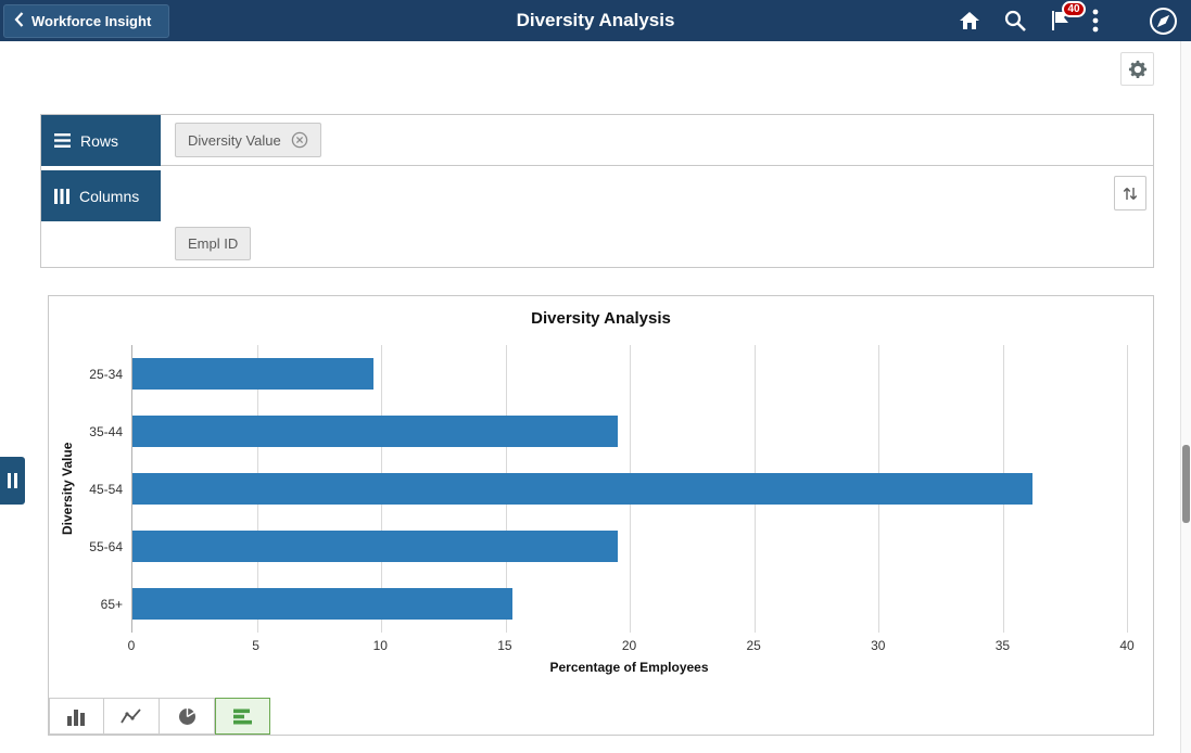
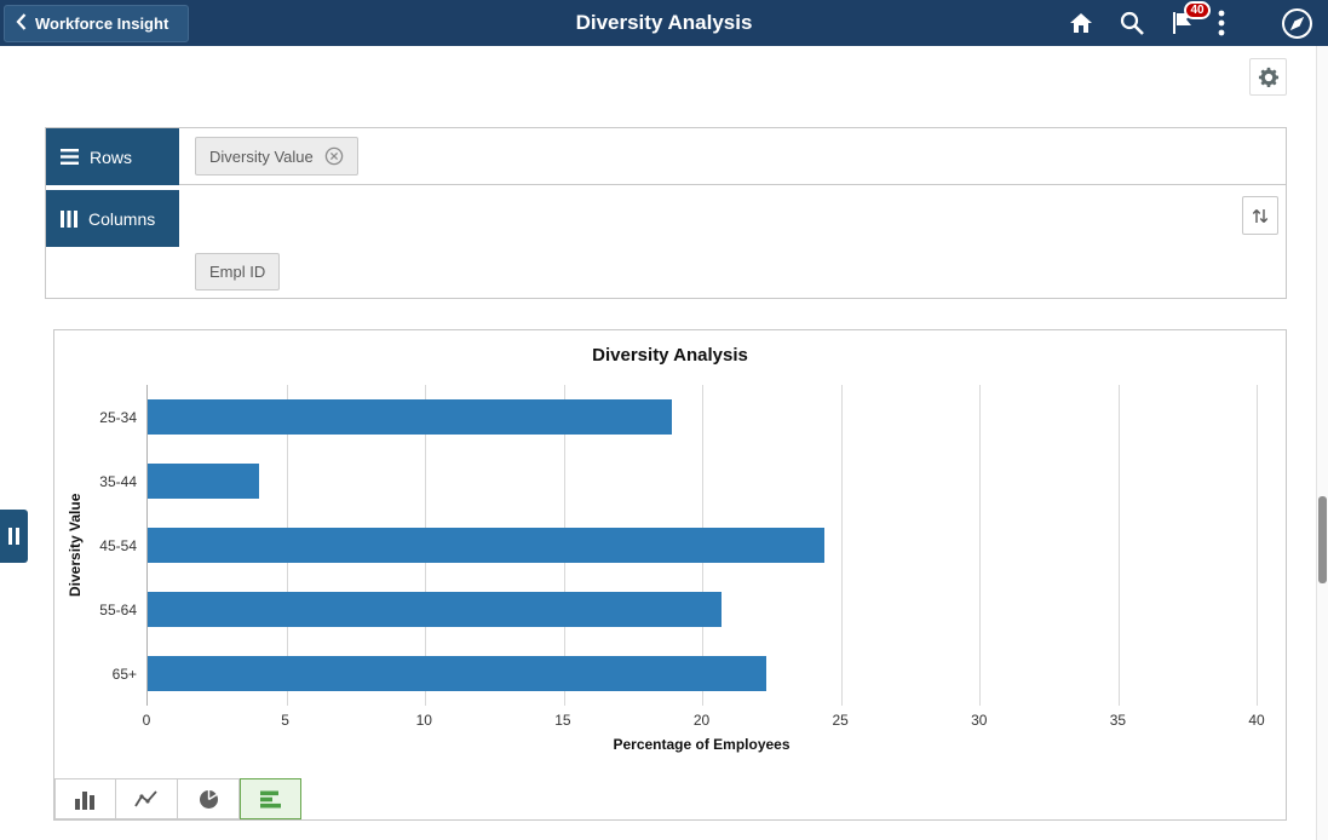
25-34: 9.7 -> 18.9
35-44: 19.5 -> 4.0
45-54: 36.2 -> 24.4
55-64: 19.5 -> 20.7
65+: 15.3 -> 22.3
